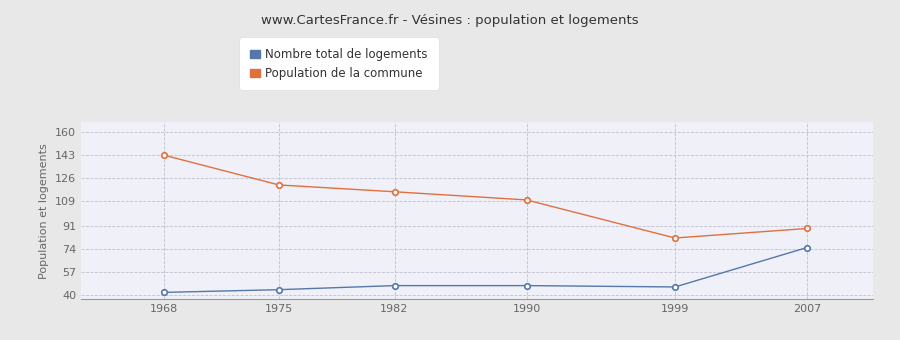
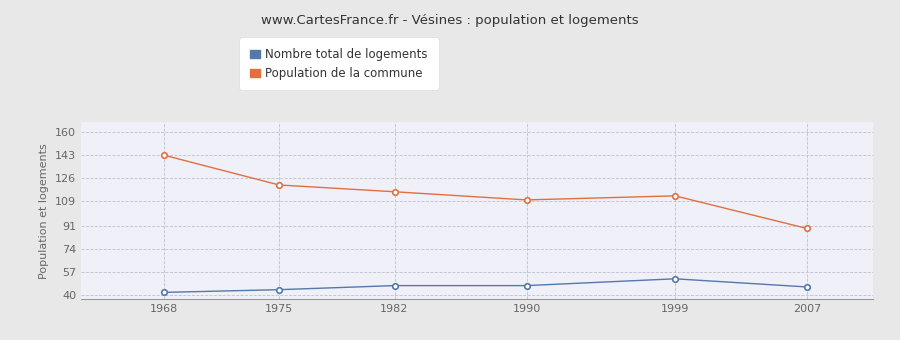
Nombre total de logements/1999: 46 -> 52
Population de la commune/1999: 82 -> 113
Nombre total de logements/2007: 75 -> 46
